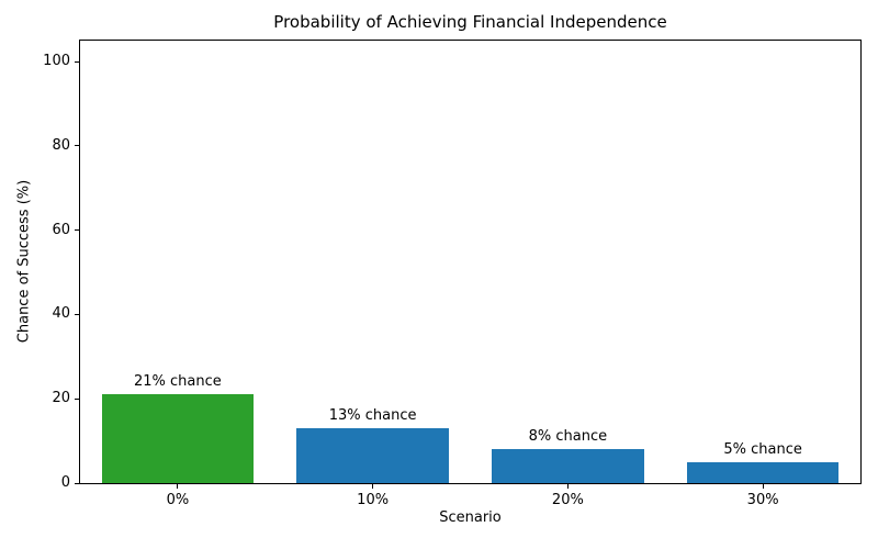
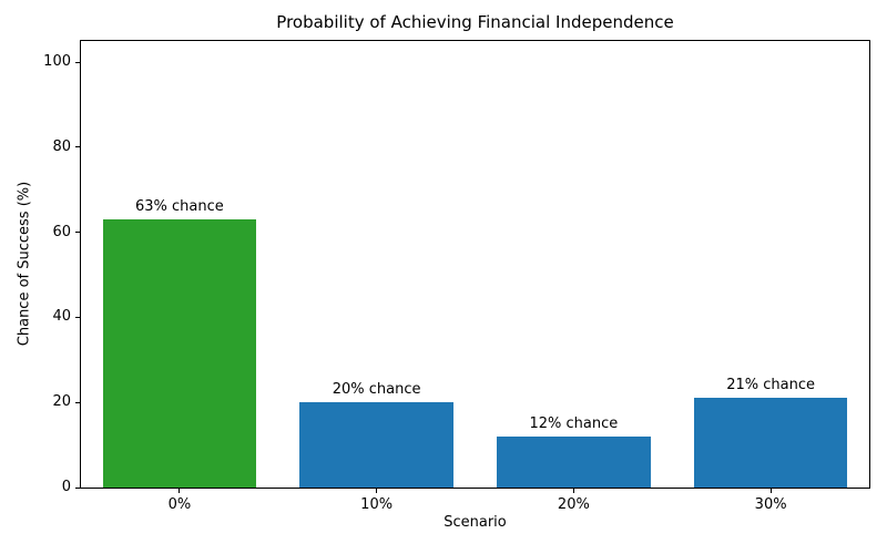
0%: 21% -> 63%
10%: 13% -> 20%
20%: 8% -> 12%
30%: 5% -> 21%
